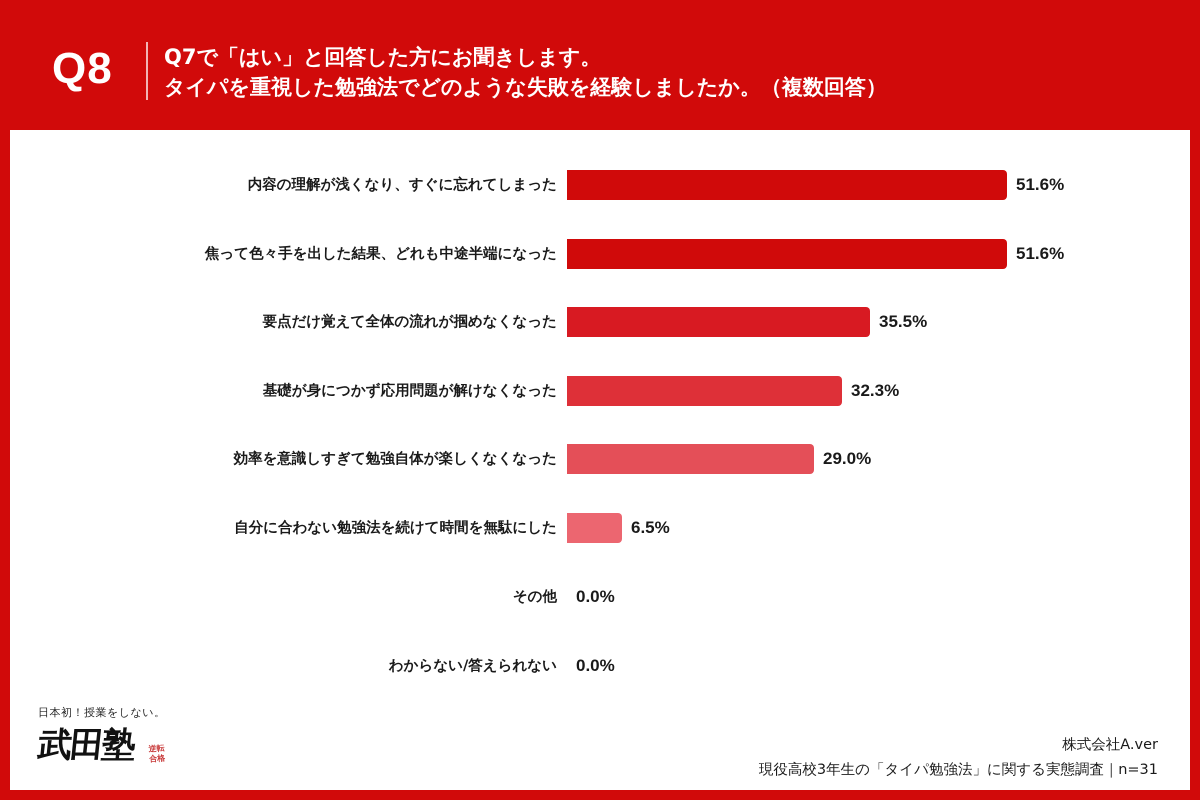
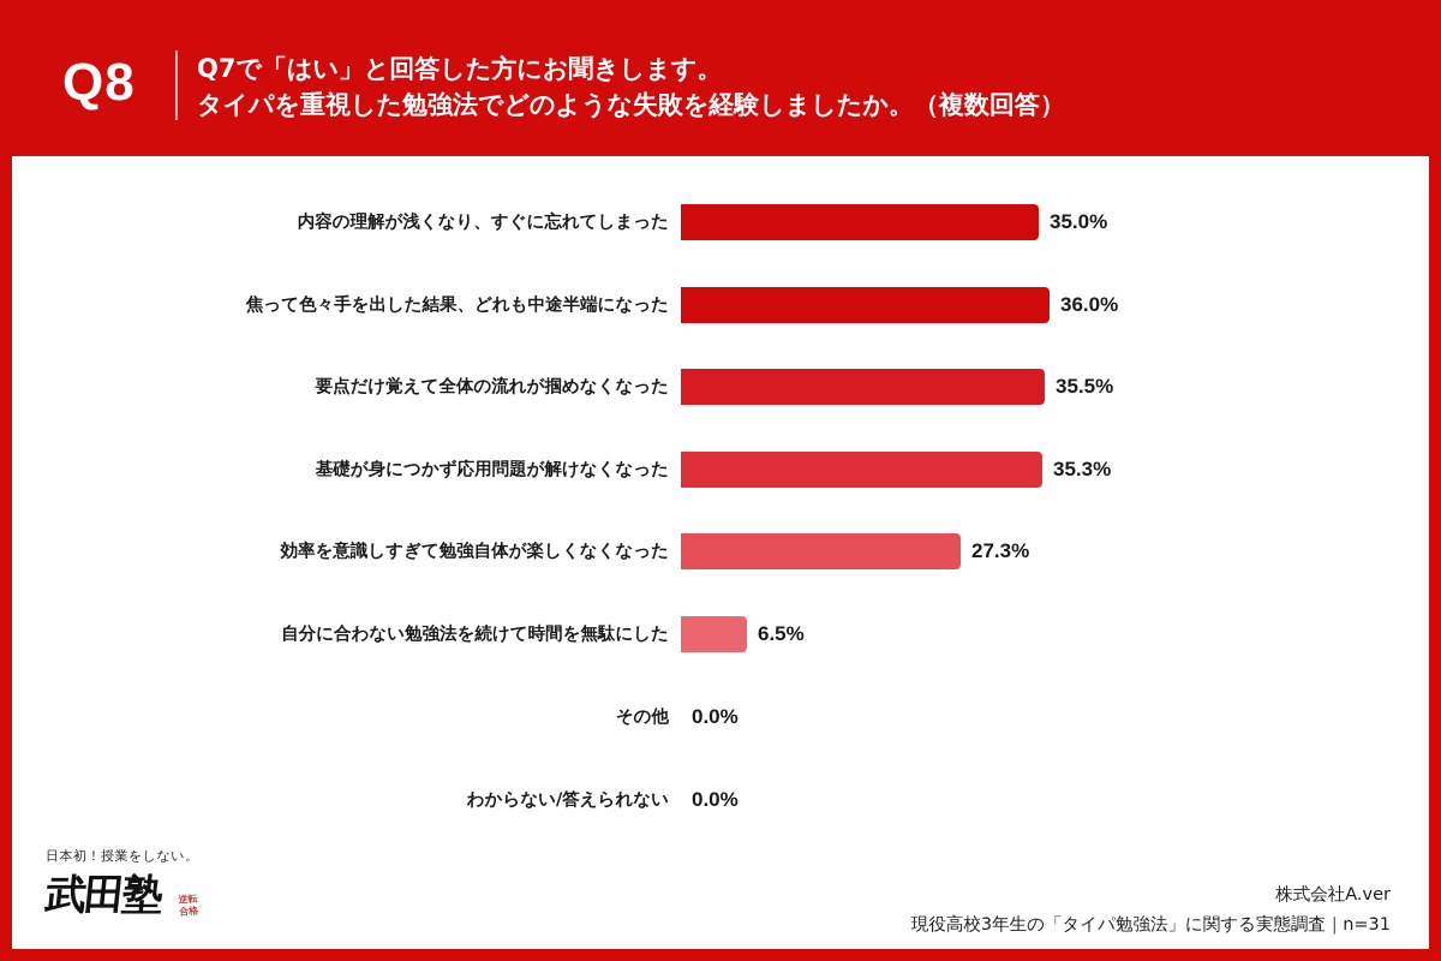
内容の理解が浅くなり、すぐに忘れてしまった: 51.6% -> 35.0%
焦って色々手を出した結果、どれも中途半端になった: 51.6% -> 36.0%
基礎が身につかず応用問題が解けなくなった: 32.3% -> 35.3%
効率を意識しすぎて勉強自体が楽しくなくなった: 29.0% -> 27.3%
